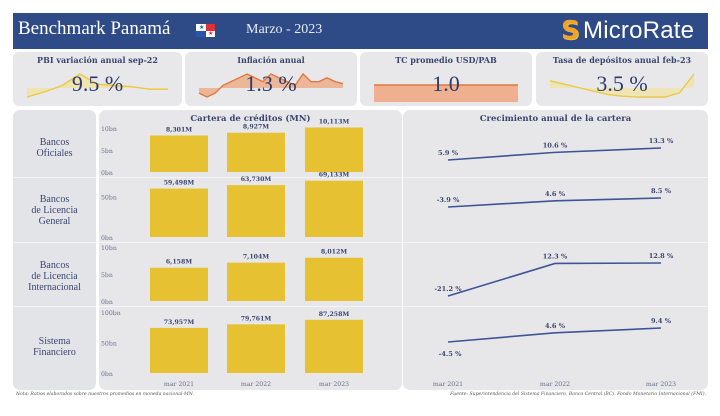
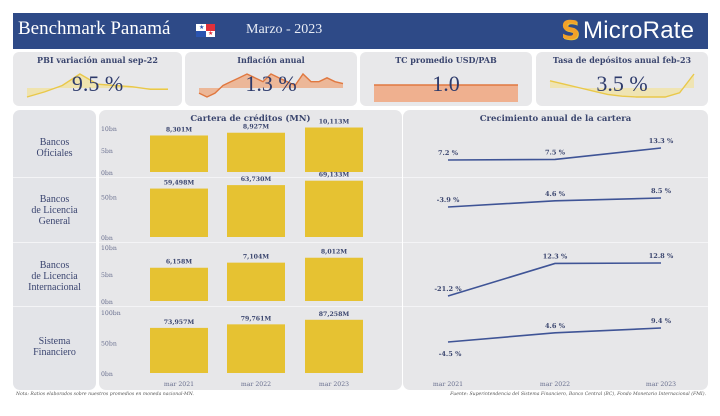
Crecimiento anual de la cartera/Bancos Oficiales/mar 2021: 5.9 -> 7.2
Crecimiento anual de la cartera/Bancos Oficiales/mar 2022: 10.6 -> 7.5
